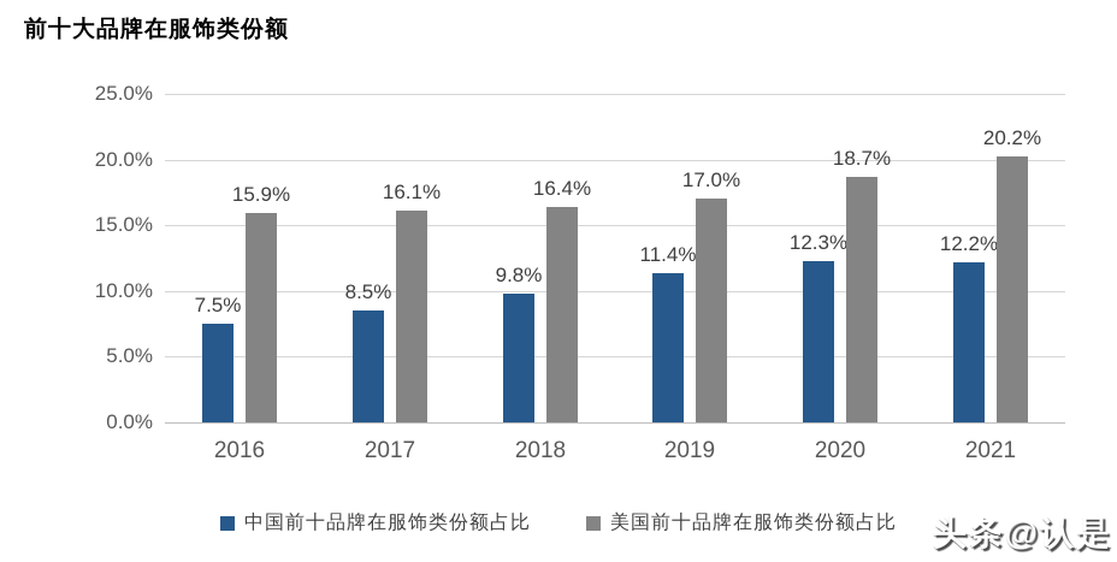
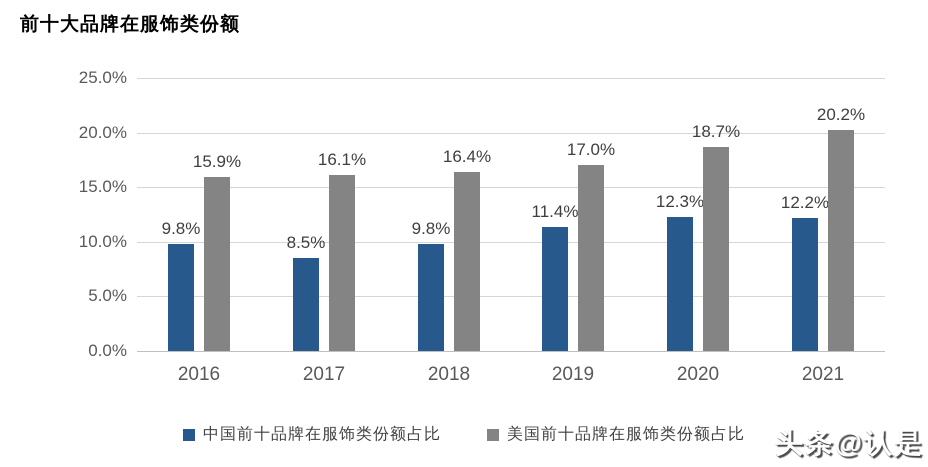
中国前十品牌在服饰类份额占比/2016: 7.5% -> 9.8%
